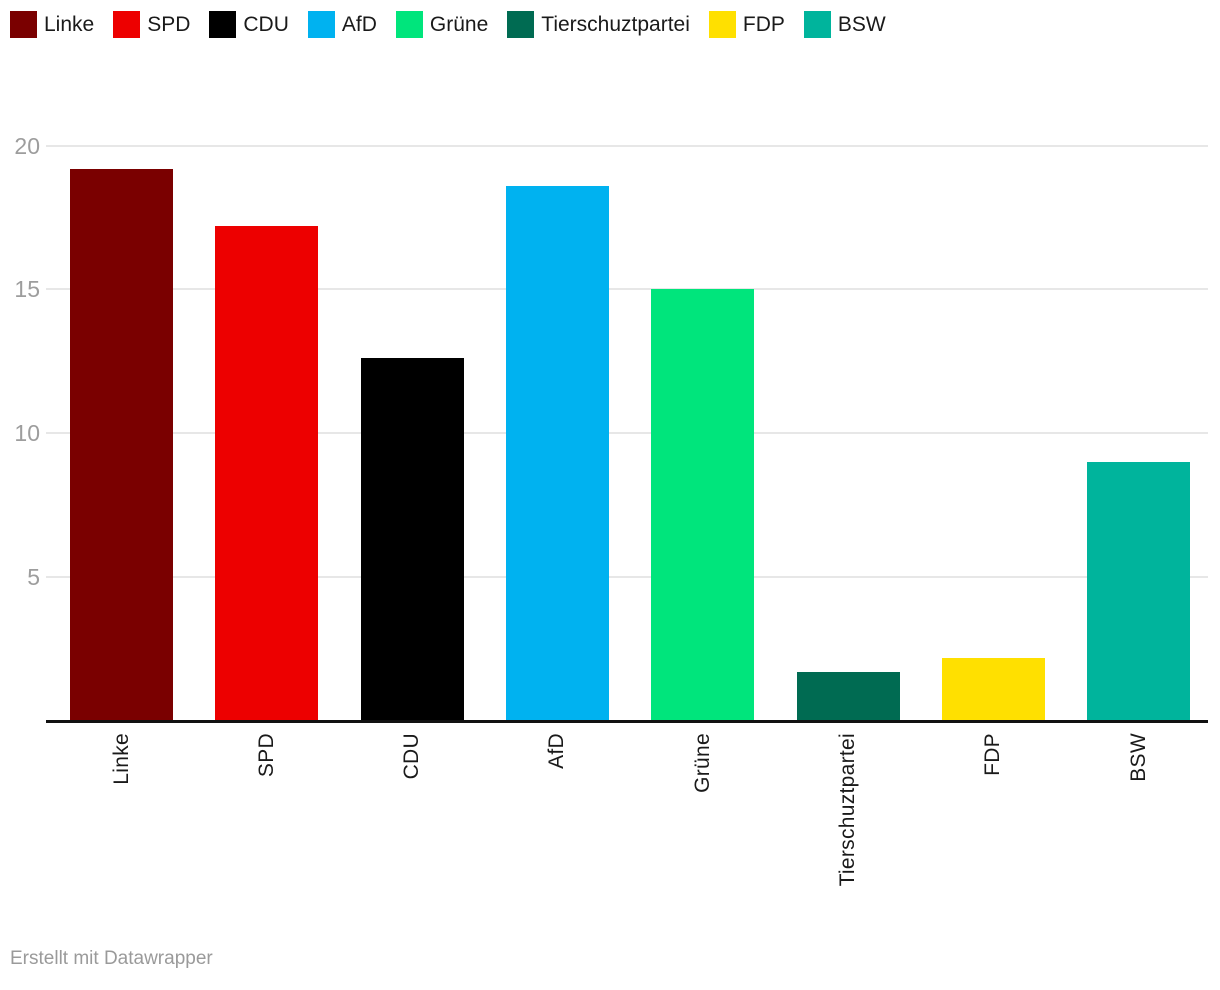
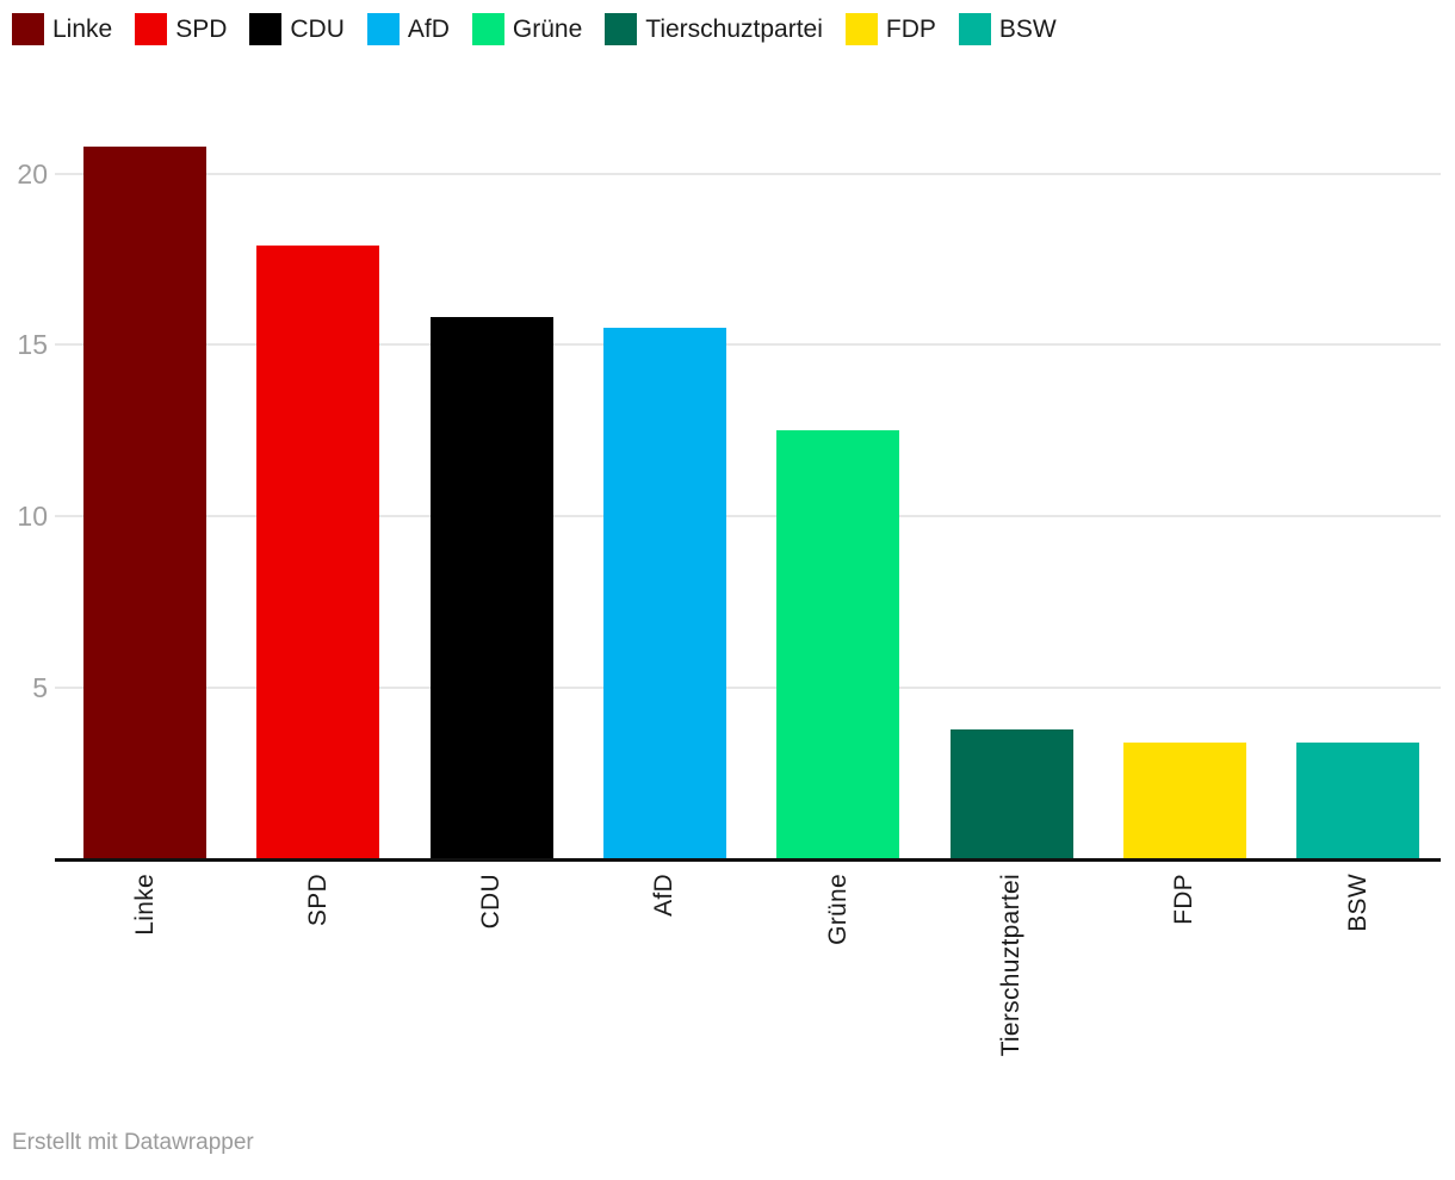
Linke: 19.2 -> 20.8
SPD: 17.2 -> 17.9
CDU: 12.6 -> 15.8
AfD: 18.6 -> 15.5
Grüne: 15.0 -> 12.5
Tierschuztpartei: 1.7 -> 3.8
FDP: 2.2 -> 3.4
BSW: 9.0 -> 3.4
